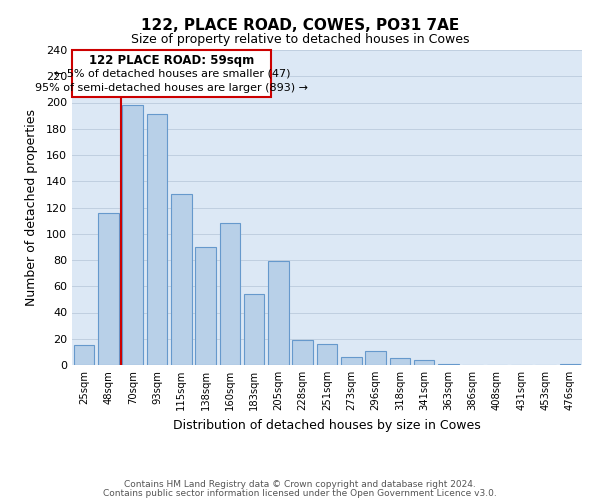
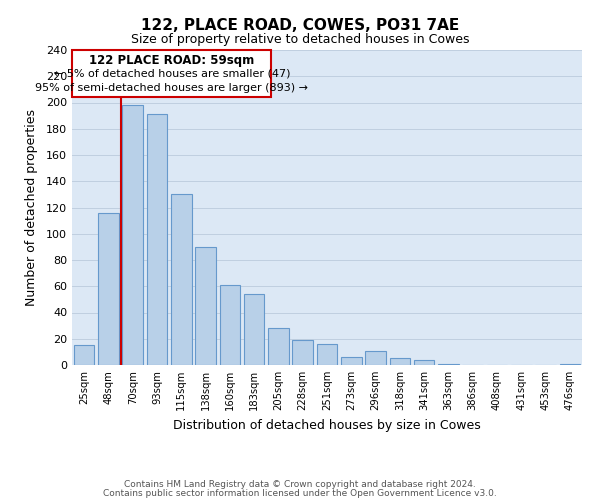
160sqm: 108 -> 61
205sqm: 79 -> 28
